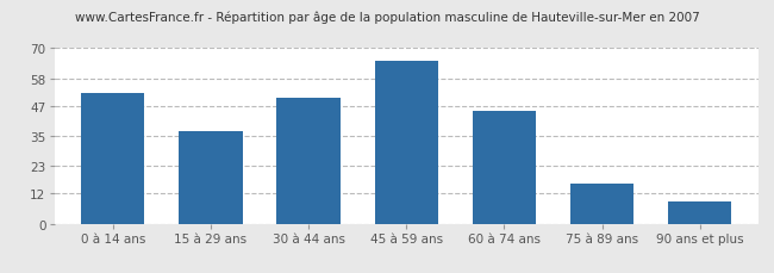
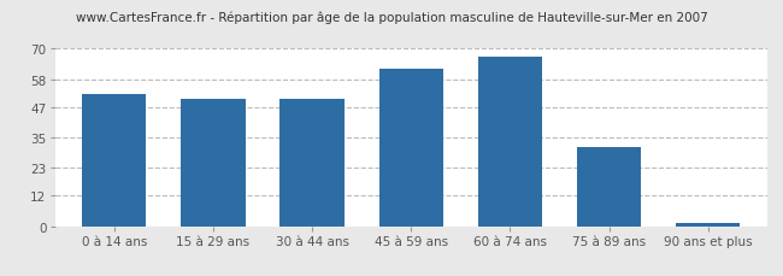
15 à 29 ans: 37 -> 50
45 à 59 ans: 65 -> 62
60 à 74 ans: 45 -> 67
75 à 89 ans: 16 -> 31
90 ans et plus: 9 -> 1
